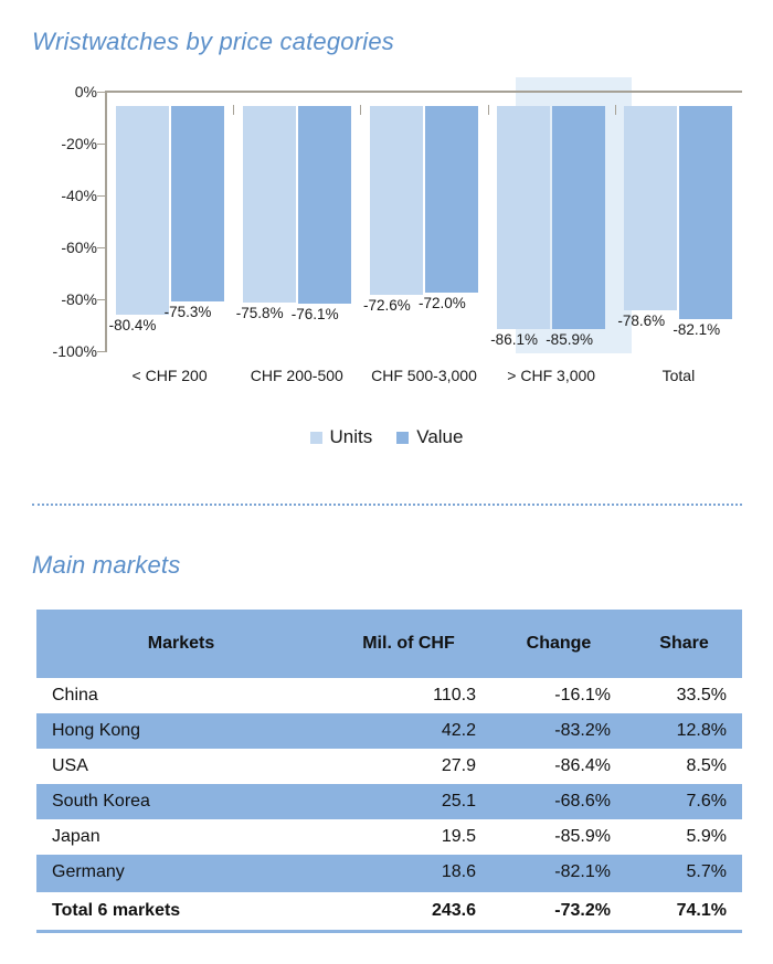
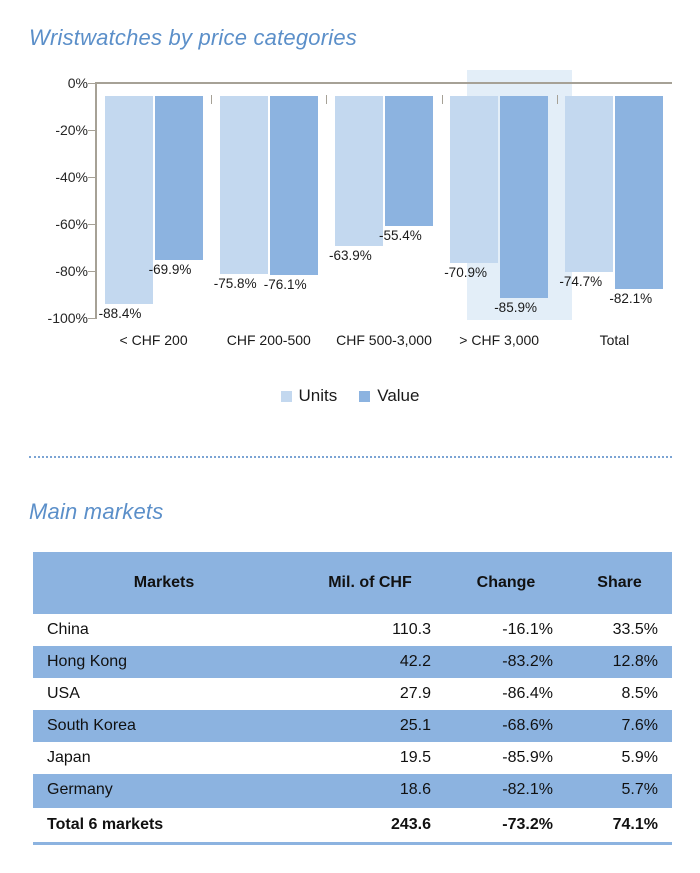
Units/< CHF 200: -80.4% -> -88.4%
Value/< CHF 200: -75.3% -> -69.9%
Units/CHF 500-3,000: -72.6% -> -63.9%
Value/CHF 500-3,000: -72.0% -> -55.4%
Units/> CHF 3,000: -86.1% -> -70.9%
Units/Total: -78.6% -> -74.7%
